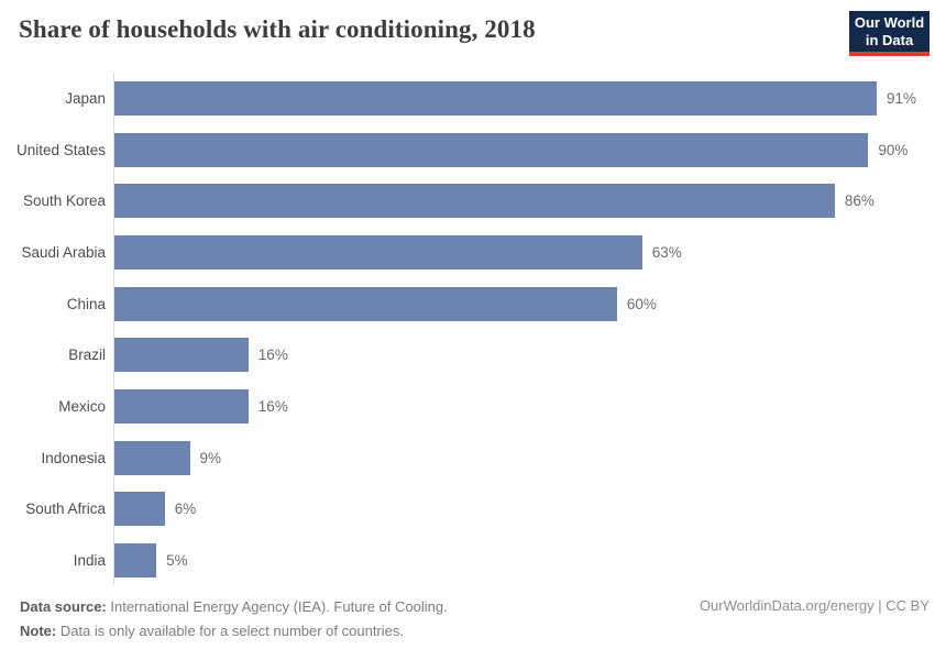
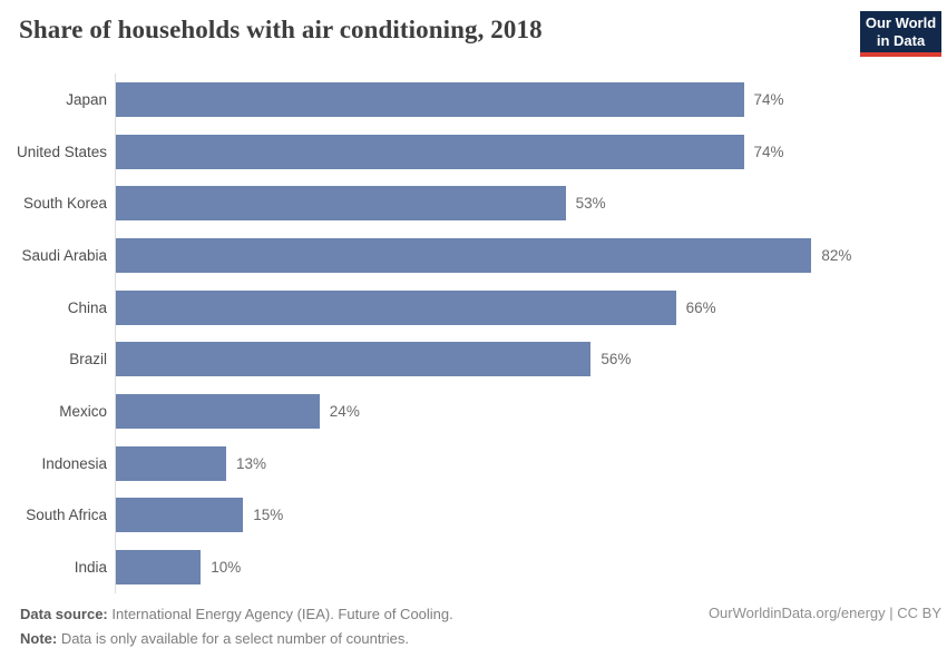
Japan: 91% -> 74%
United States: 90% -> 74%
South Korea: 86% -> 53%
Saudi Arabia: 63% -> 82%
China: 60% -> 66%
Brazil: 16% -> 56%
Mexico: 16% -> 24%
Indonesia: 9% -> 13%
South Africa: 6% -> 15%
India: 5% -> 10%
